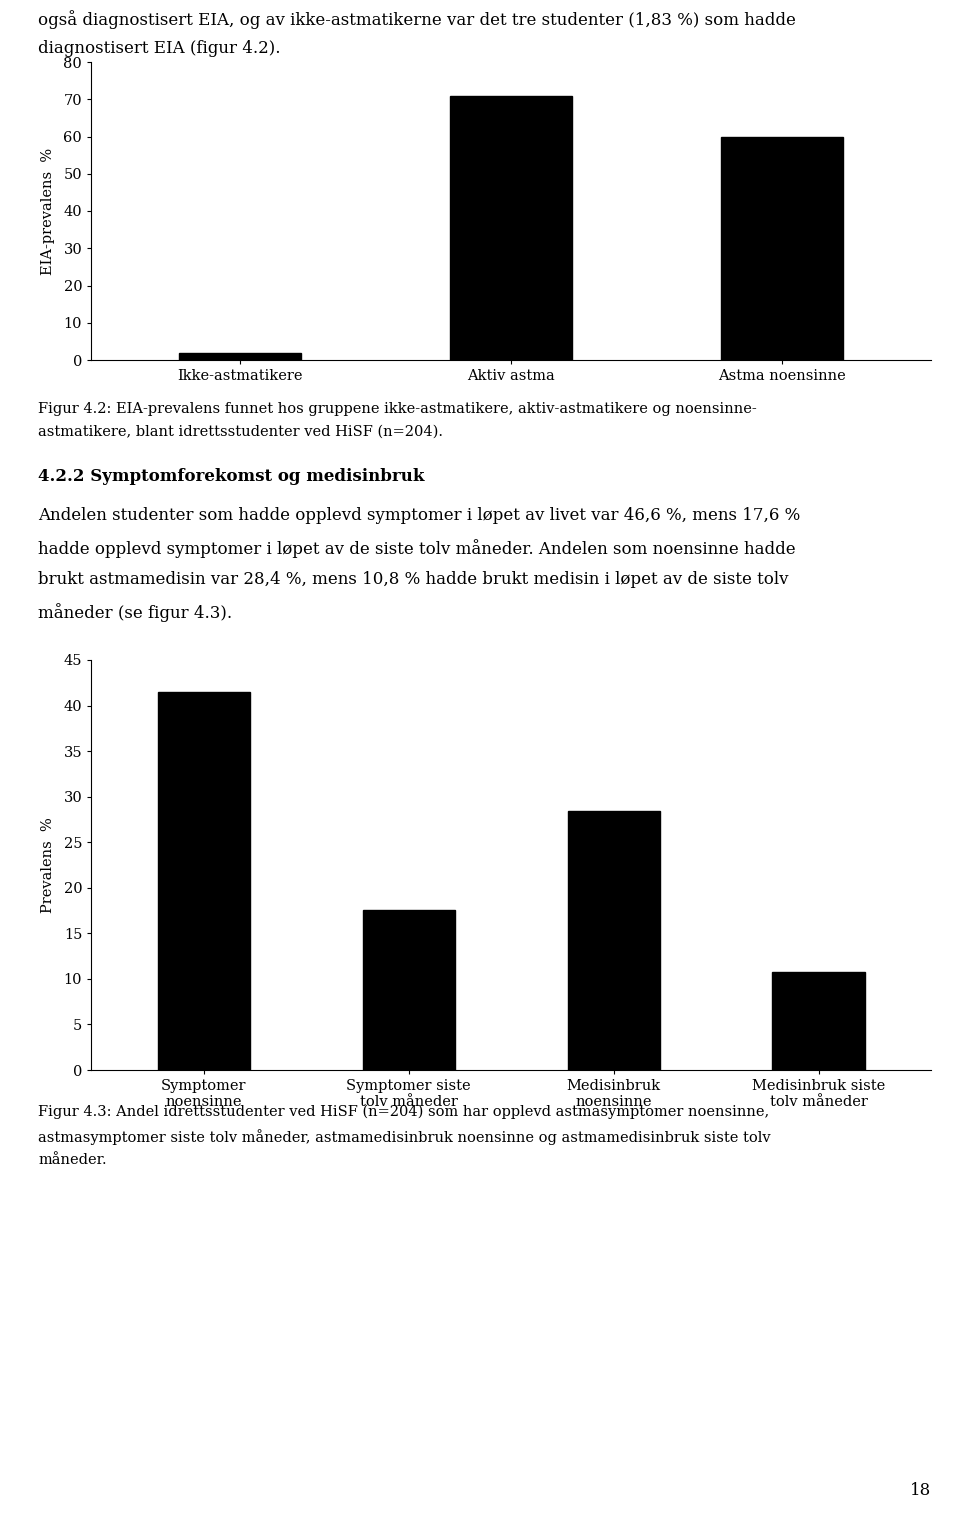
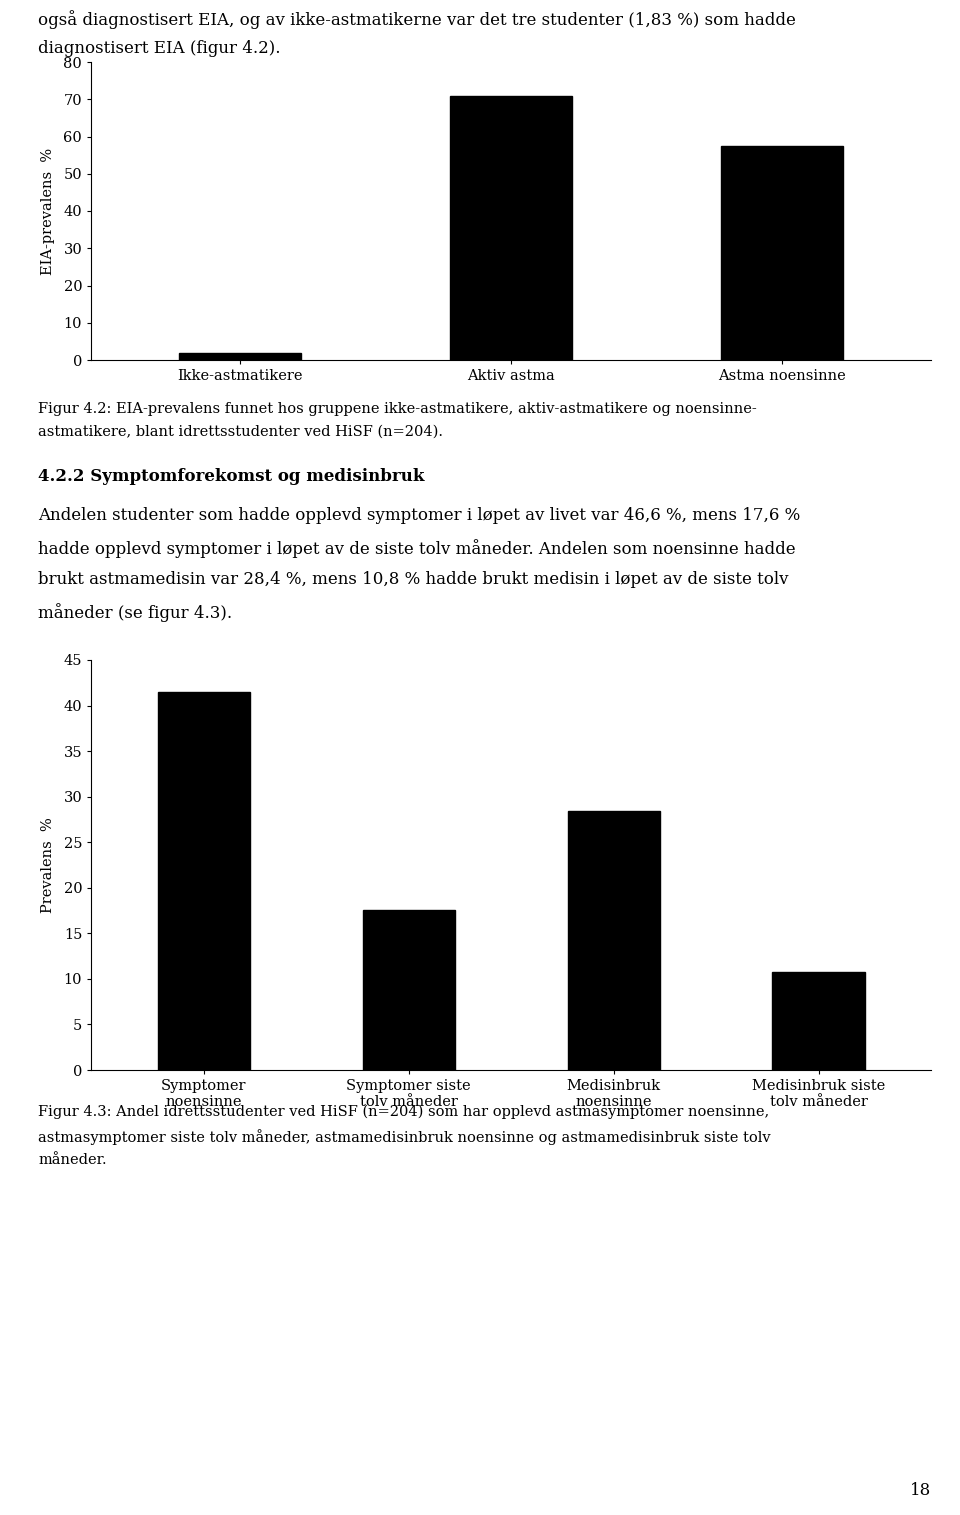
Astma noensinne: 60.0 -> 57.5
